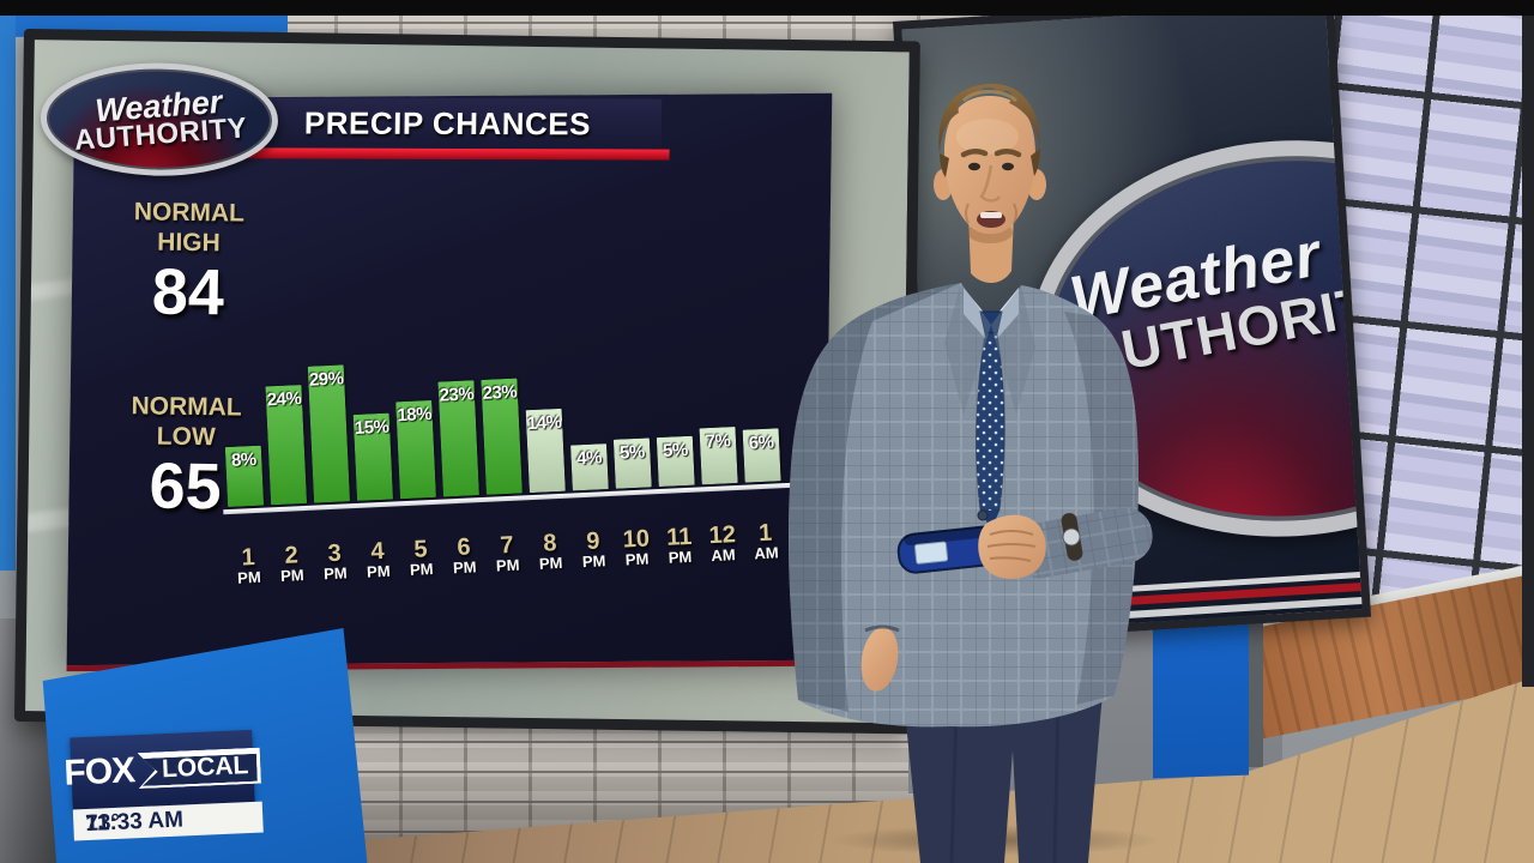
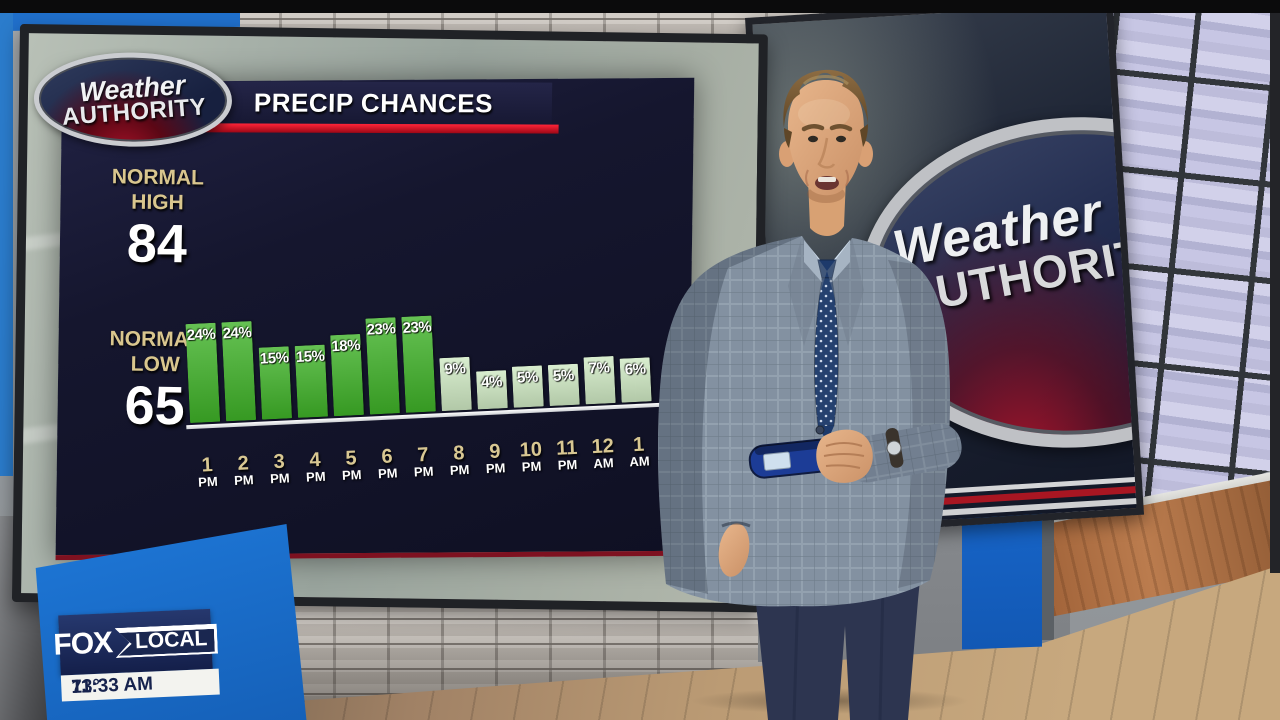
1 PM: 8% -> 24%
3 PM: 29% -> 15%
8 PM: 14% -> 9%
